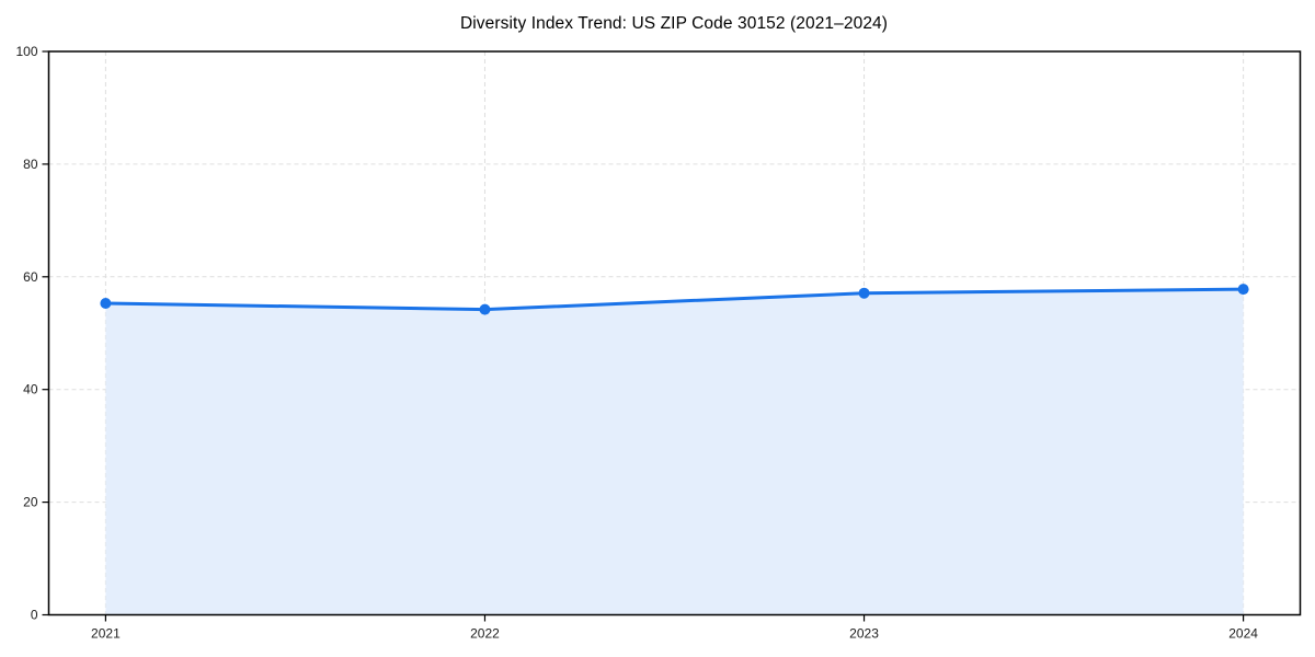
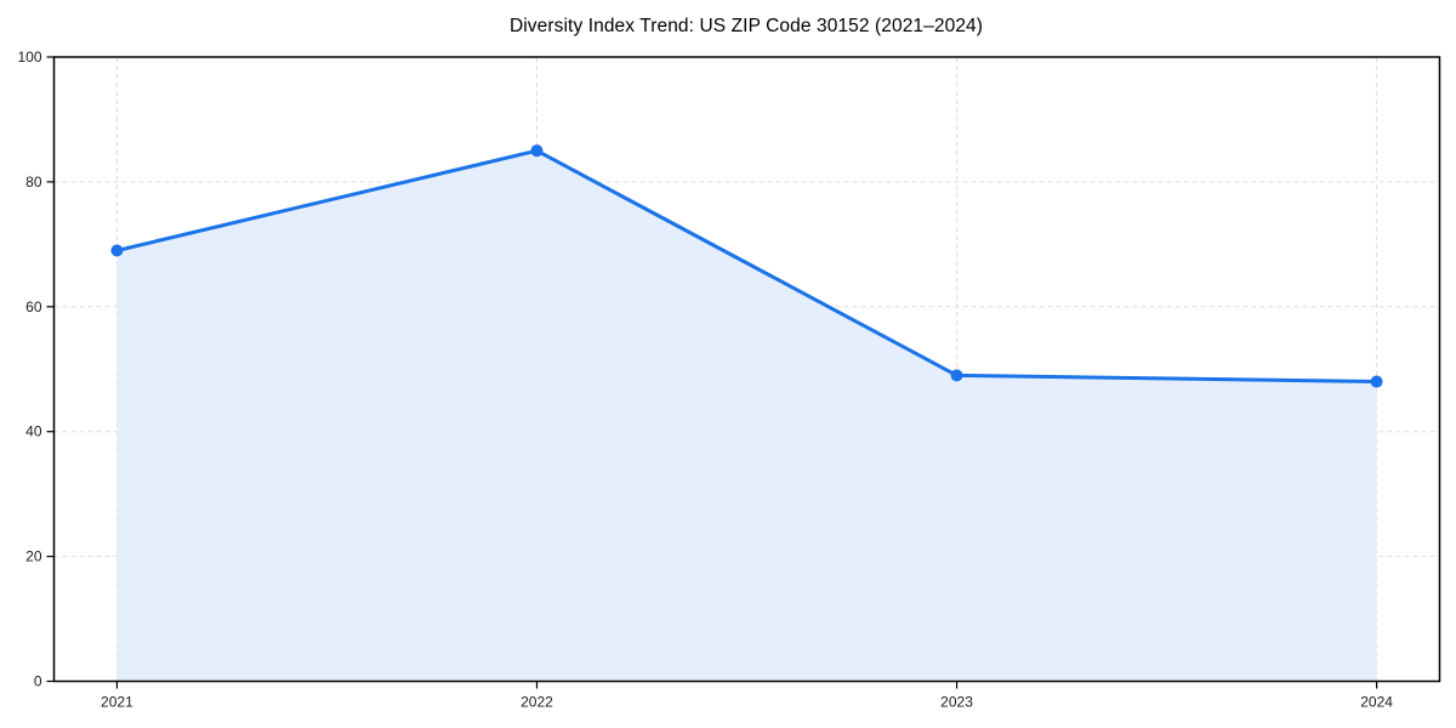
2021: 55 -> 69
2022: 54 -> 85
2023: 57 -> 49
2024: 58 -> 48
